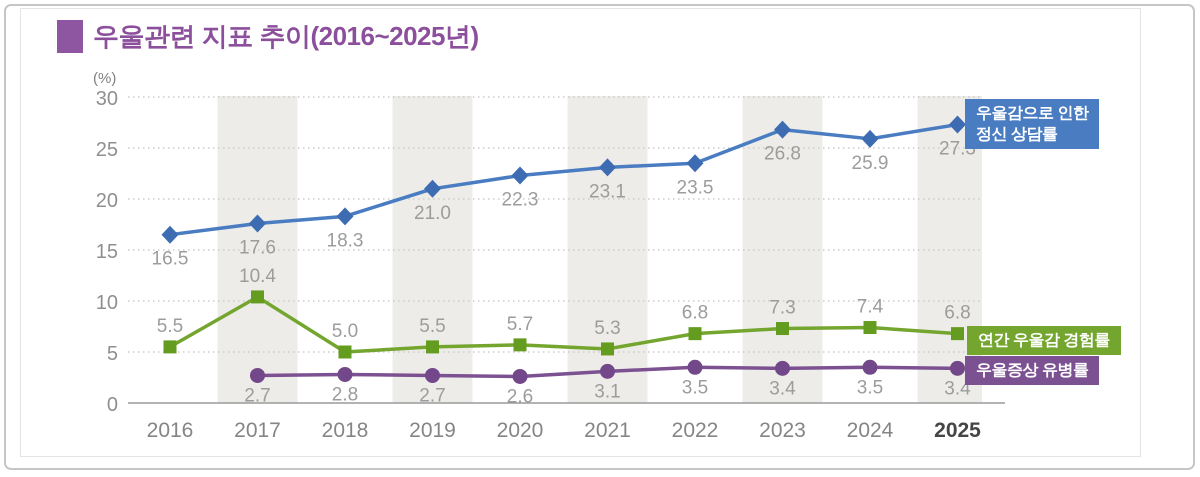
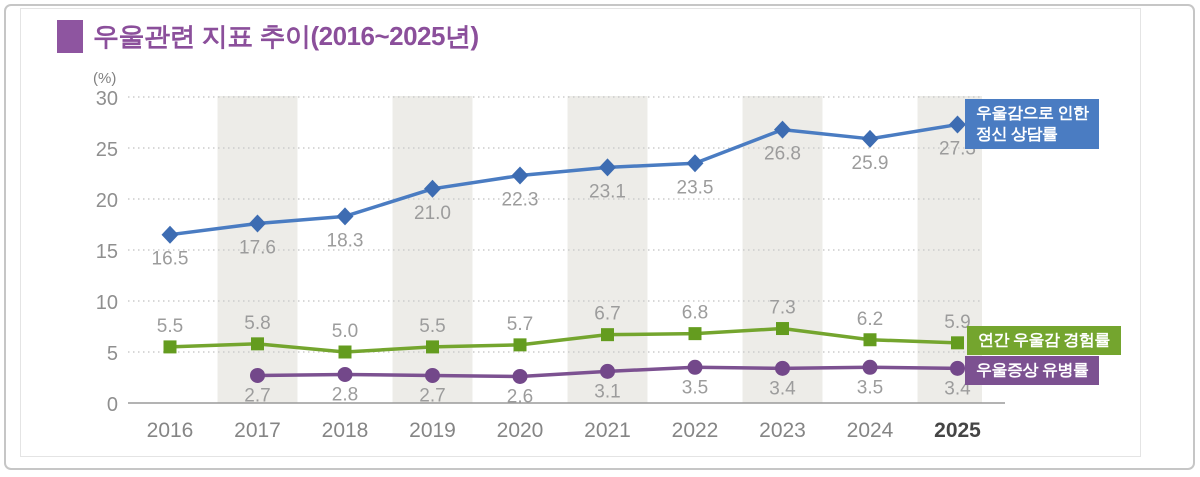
연간 우울감 경험률/2017: 10.4 -> 5.8
연간 우울감 경험률/2021: 5.3 -> 6.7
연간 우울감 경험률/2024: 7.4 -> 6.2
연간 우울감 경험률/2025: 6.8 -> 5.9
